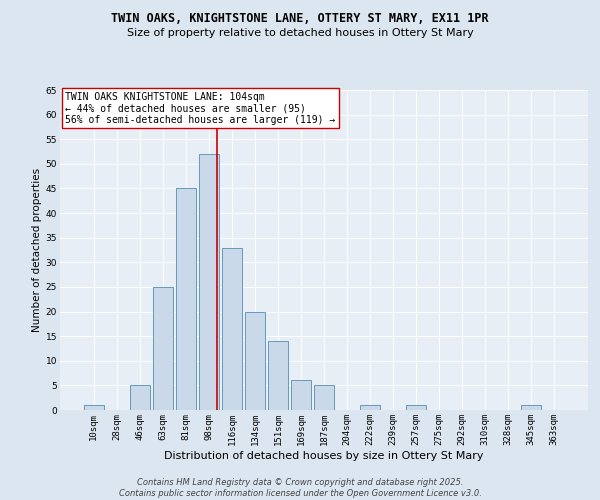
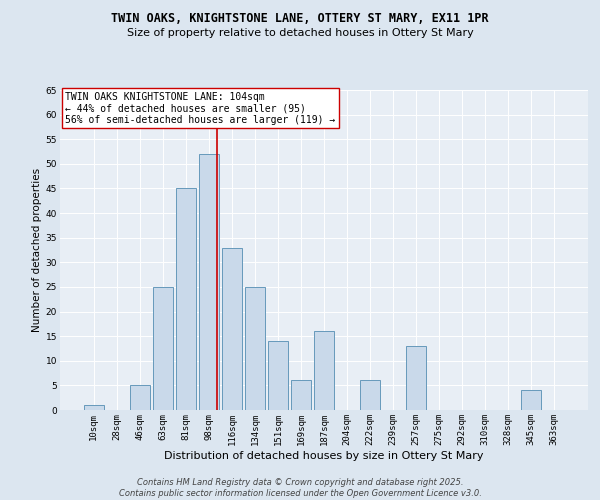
134sqm: 20 -> 25
187sqm: 5 -> 16
222sqm: 1 -> 6
257sqm: 1 -> 13
345sqm: 1 -> 4
